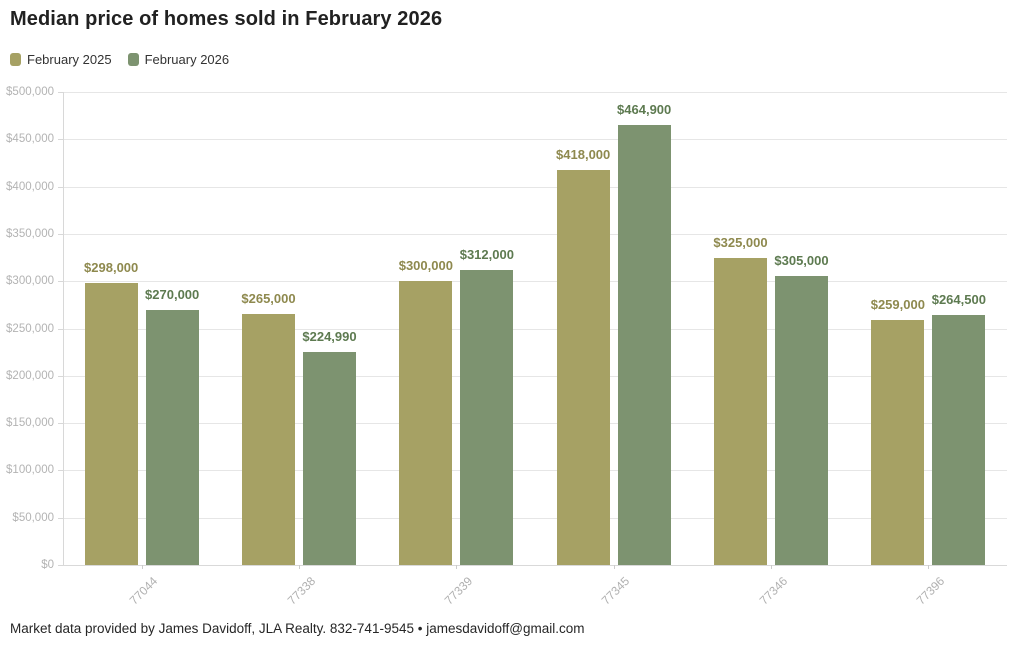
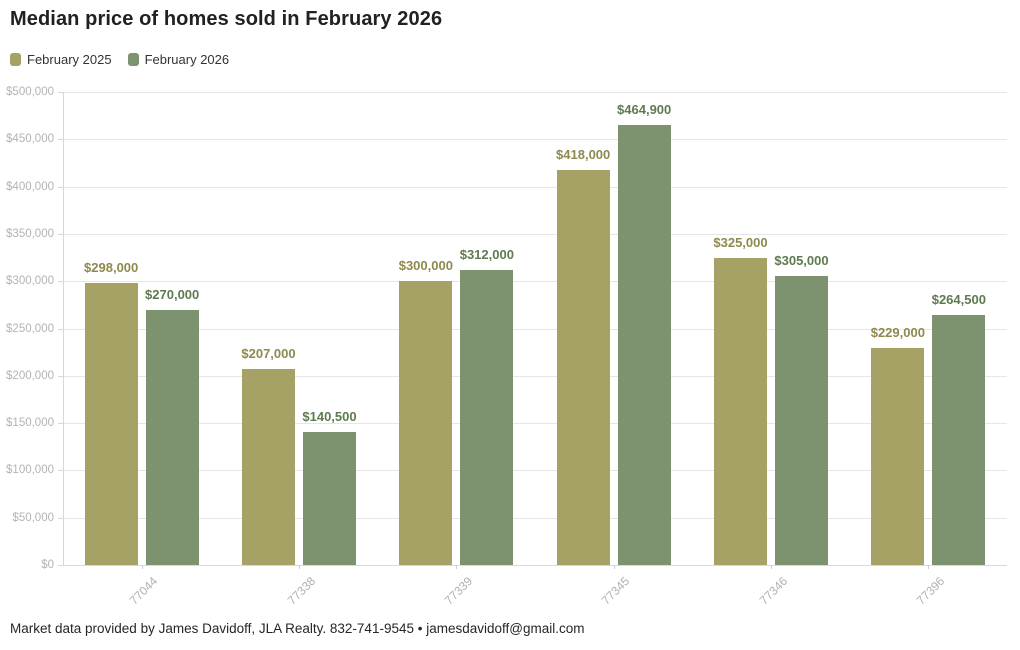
February 2025/77338: $265,000 -> $207,000
February 2026/77338: $224,990 -> $140,500
February 2025/77396: $259,000 -> $229,000
